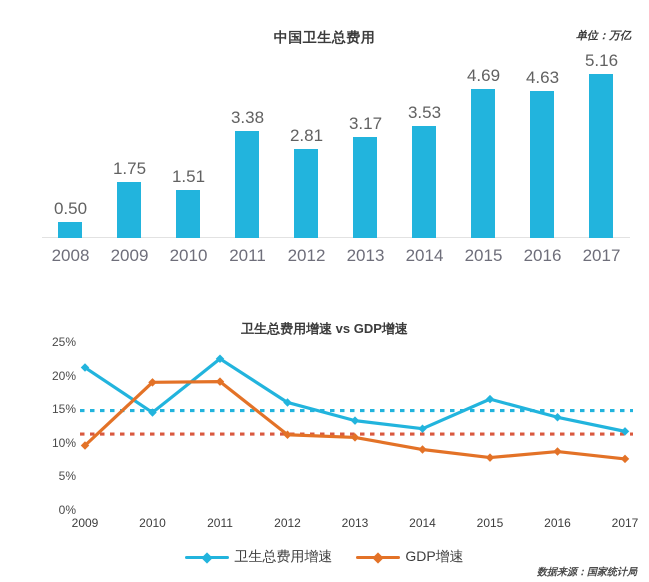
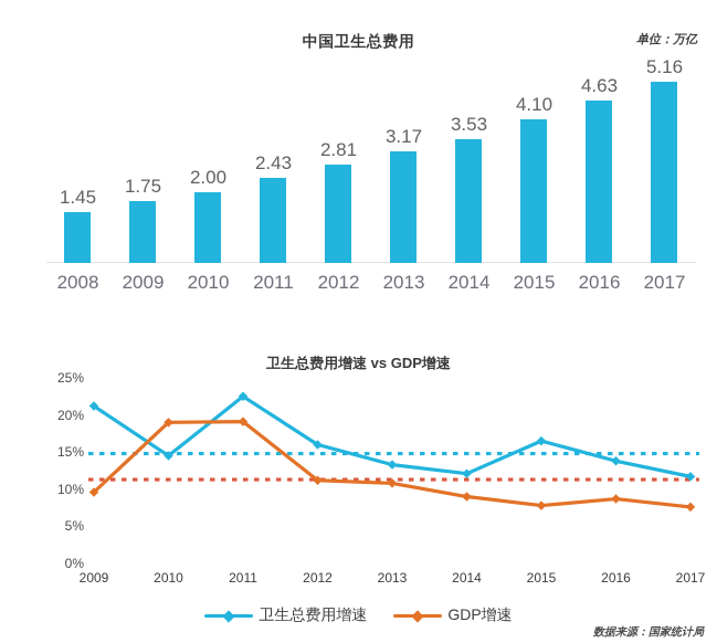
中国卫生总费用/2008: 0.50 -> 1.45
中国卫生总费用/2010: 1.51 -> 2.00
中国卫生总费用/2011: 3.38 -> 2.43
中国卫生总费用/2015: 4.69 -> 4.10
